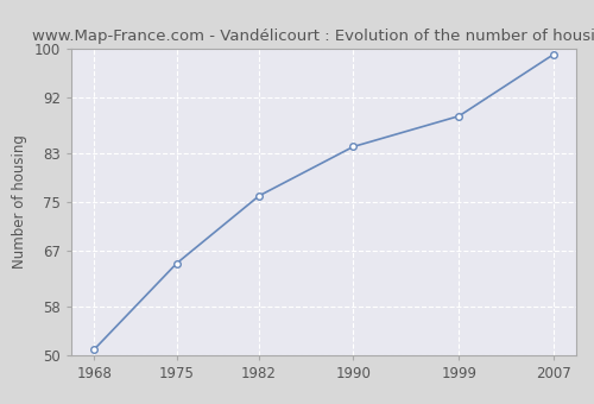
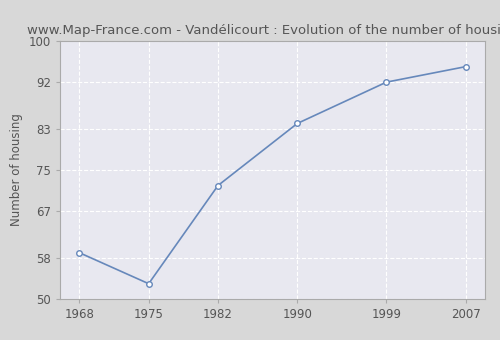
1968: 51 -> 59
1975: 65 -> 53
1982: 76 -> 72
1999: 89 -> 92
2007: 99 -> 95
